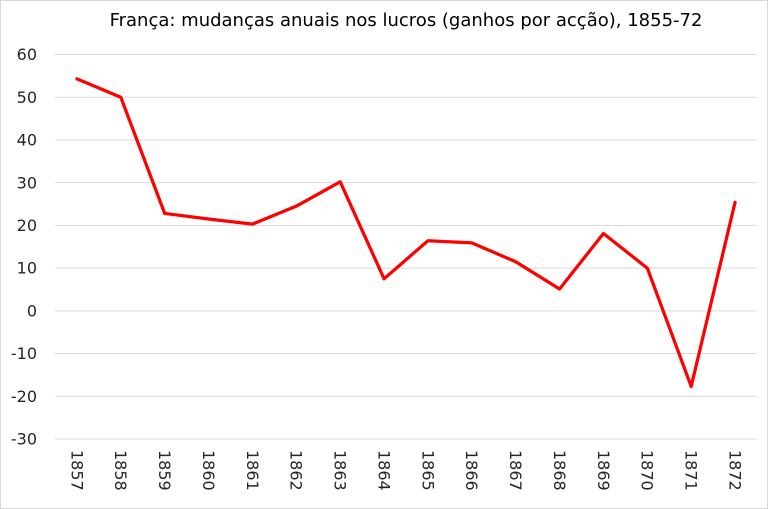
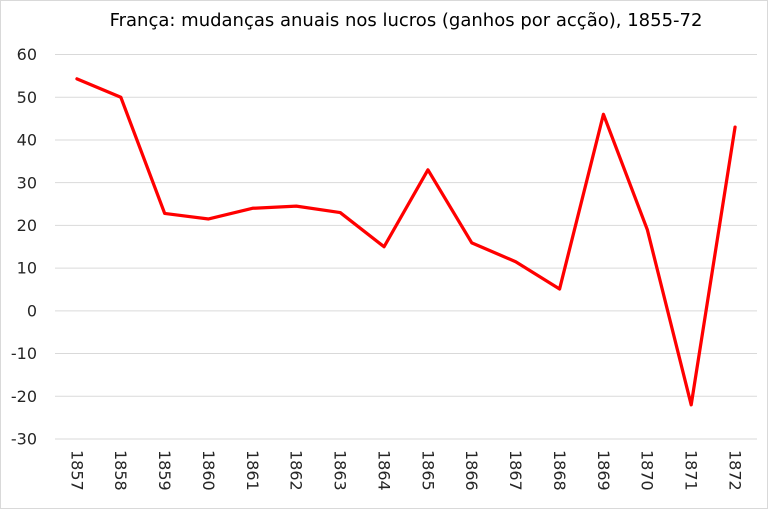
1861: 20 -> 24
1863: 30 -> 23
1864: 8 -> 15
1865: 16 -> 33
1869: 18 -> 46
1870: 10 -> 19
1871: -18 -> -22
1872: 25 -> 43
